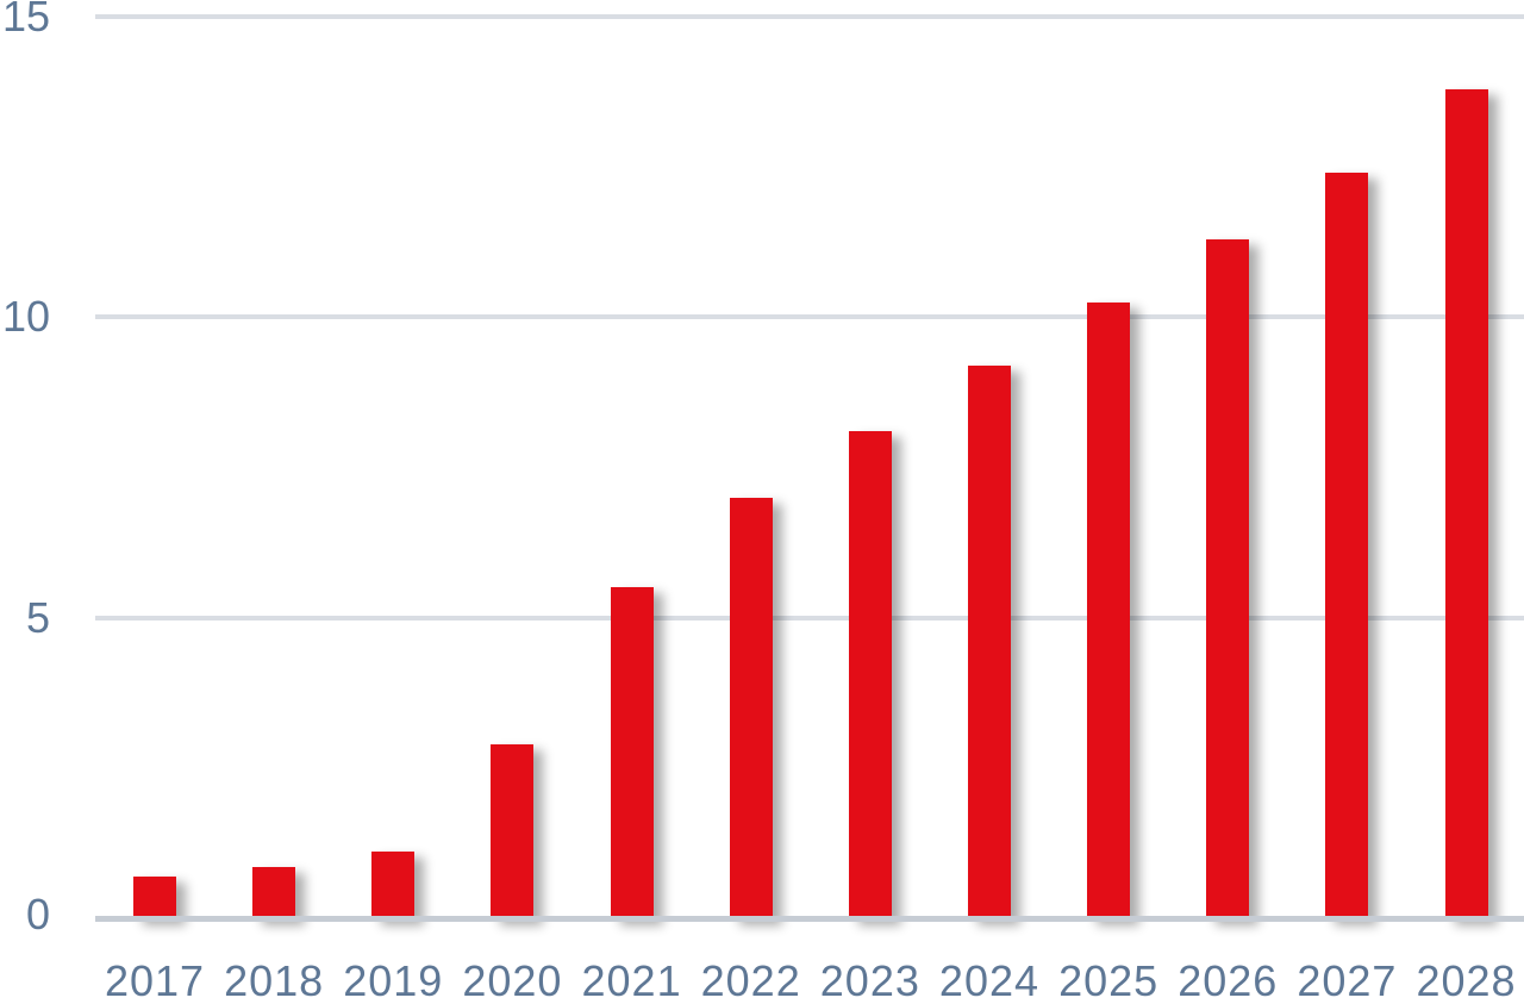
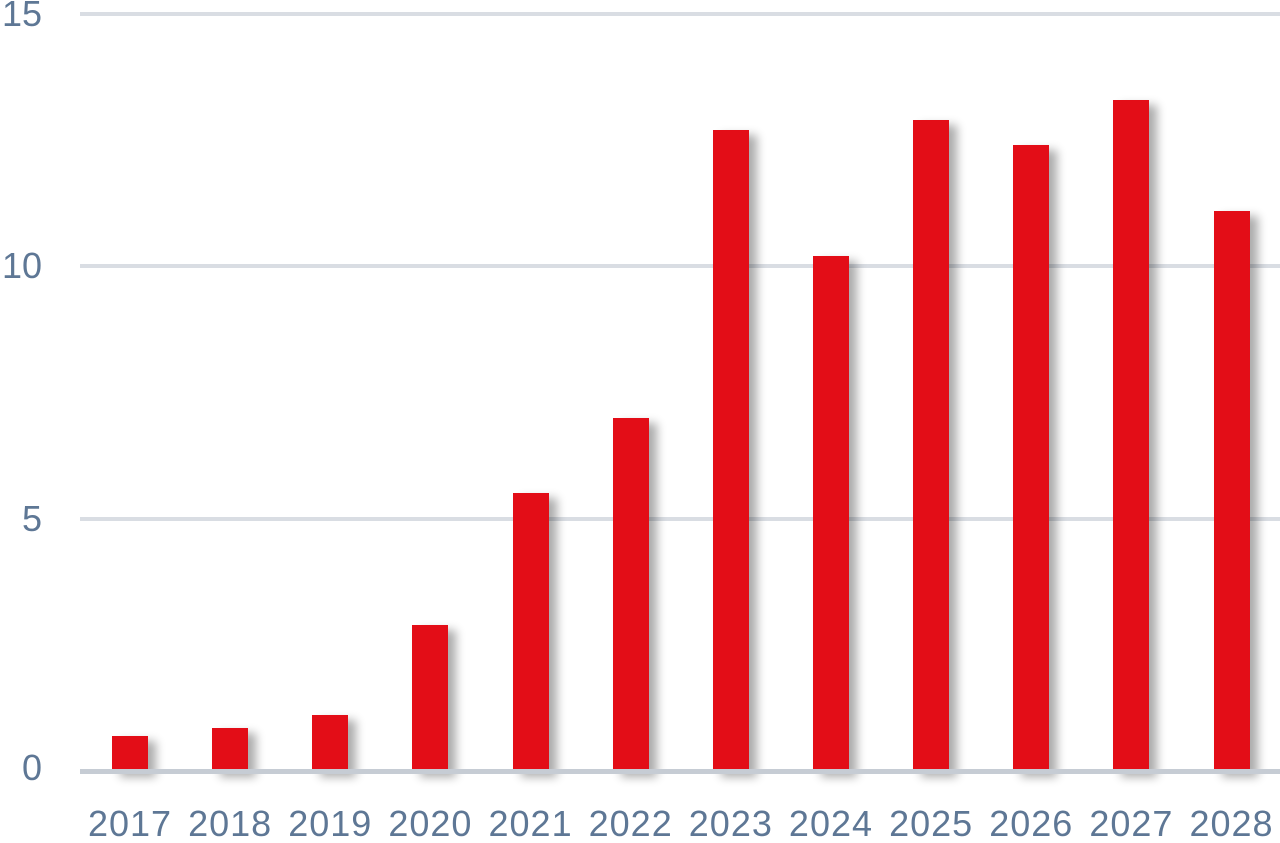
2023: 8.1 -> 12.7
2024: 9.2 -> 10.2
2025: 10.2 -> 12.9
2026: 11.3 -> 12.4
2027: 12.4 -> 13.3
2028: 13.8 -> 11.1
